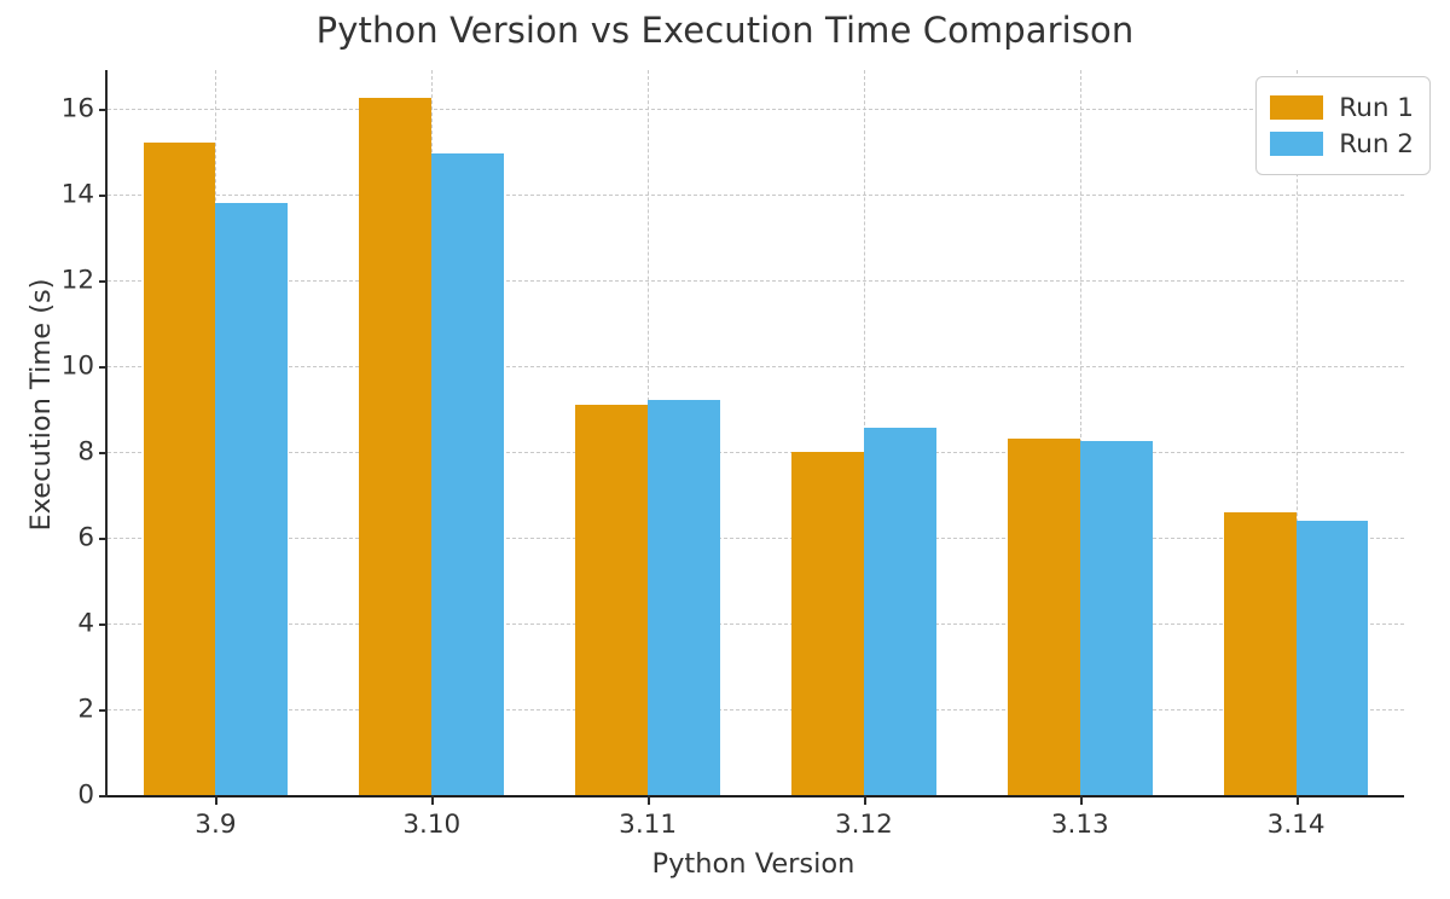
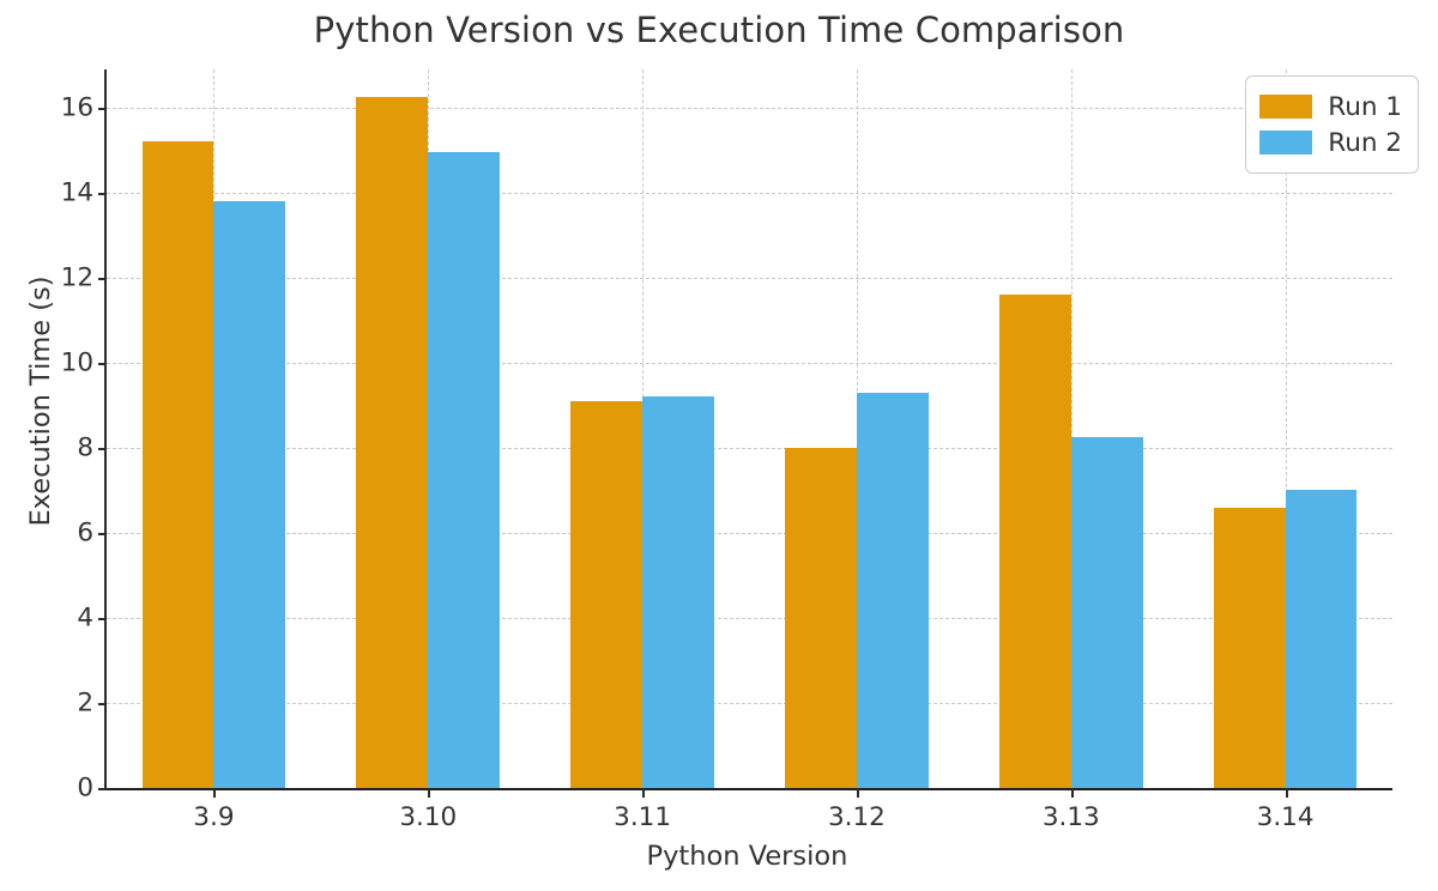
Run 2/3.12: 8.6 -> 9.3
Run 1/3.13: 8.3 -> 11.6
Run 2/3.14: 6.4 -> 7.0
